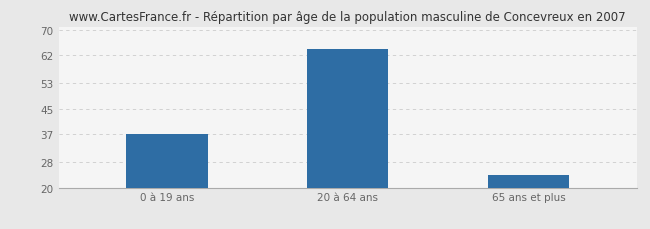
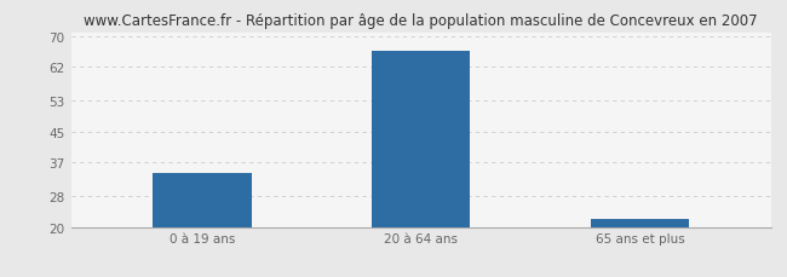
0 à 19 ans: 37 -> 34
20 à 64 ans: 64 -> 66
65 ans et plus: 24 -> 22
